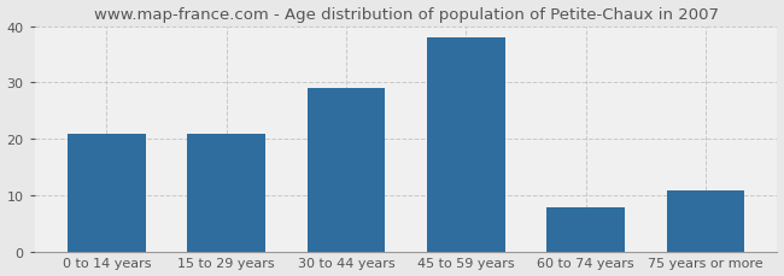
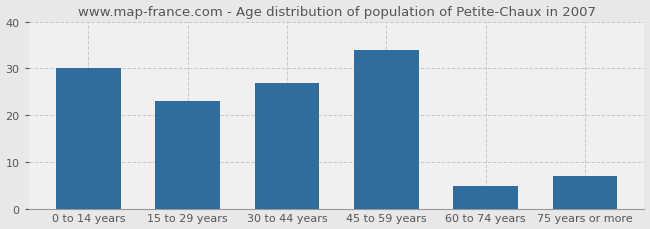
0 to 14 years: 21 -> 30
15 to 29 years: 21 -> 23
30 to 44 years: 29 -> 27
45 to 59 years: 38 -> 34
60 to 74 years: 8 -> 5
75 years or more: 11 -> 7
